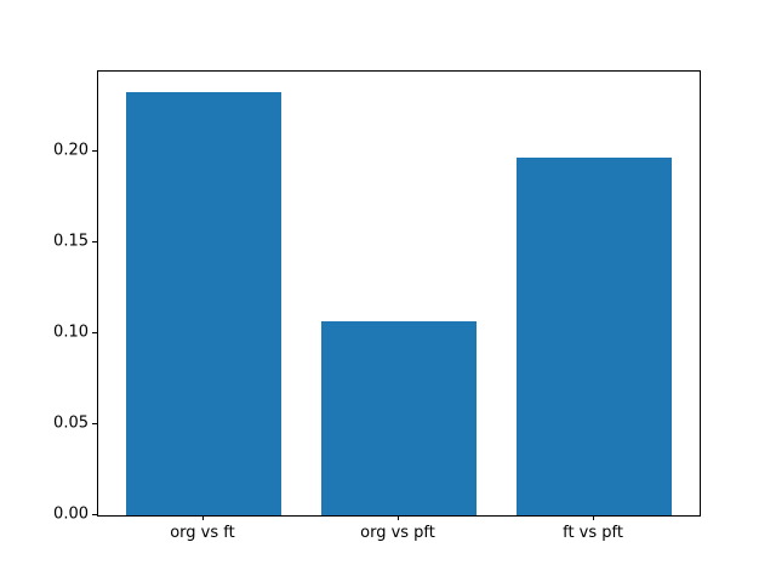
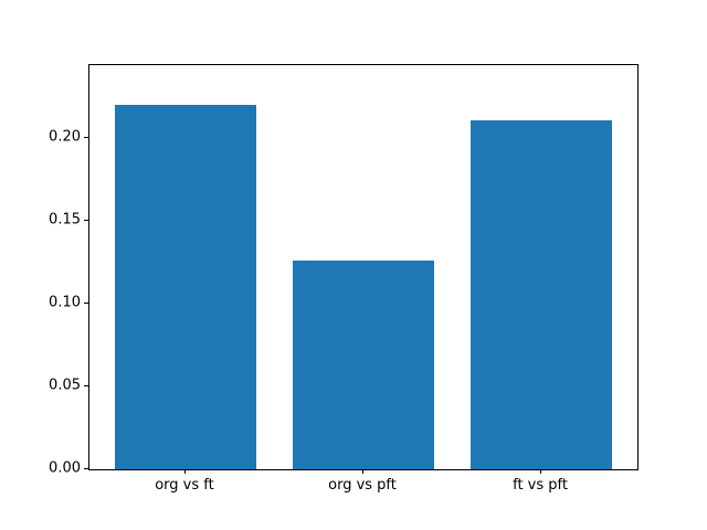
org vs ft: 0.233 -> 0.220
org vs pft: 0.107 -> 0.126
ft vs pft: 0.197 -> 0.211
